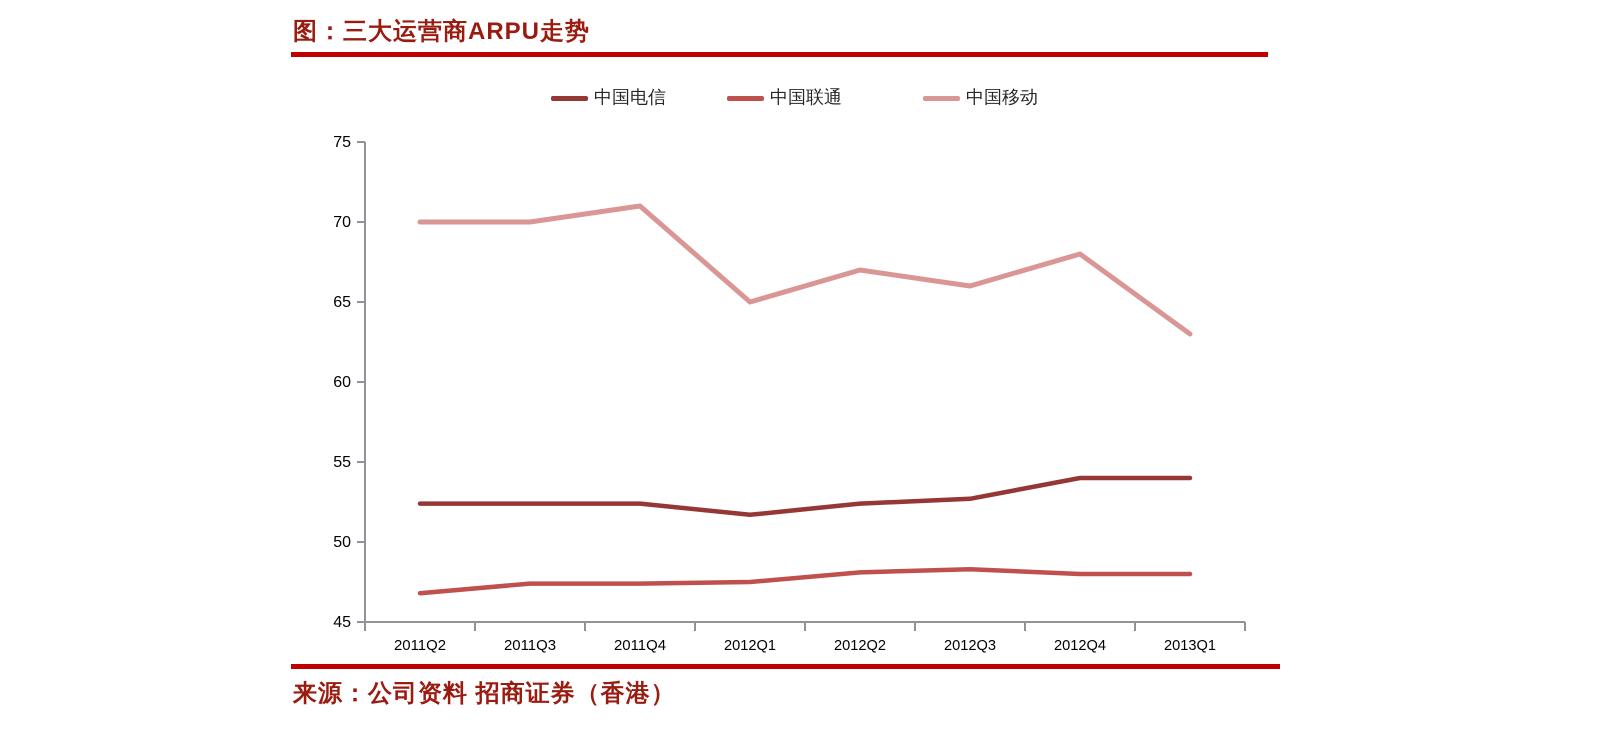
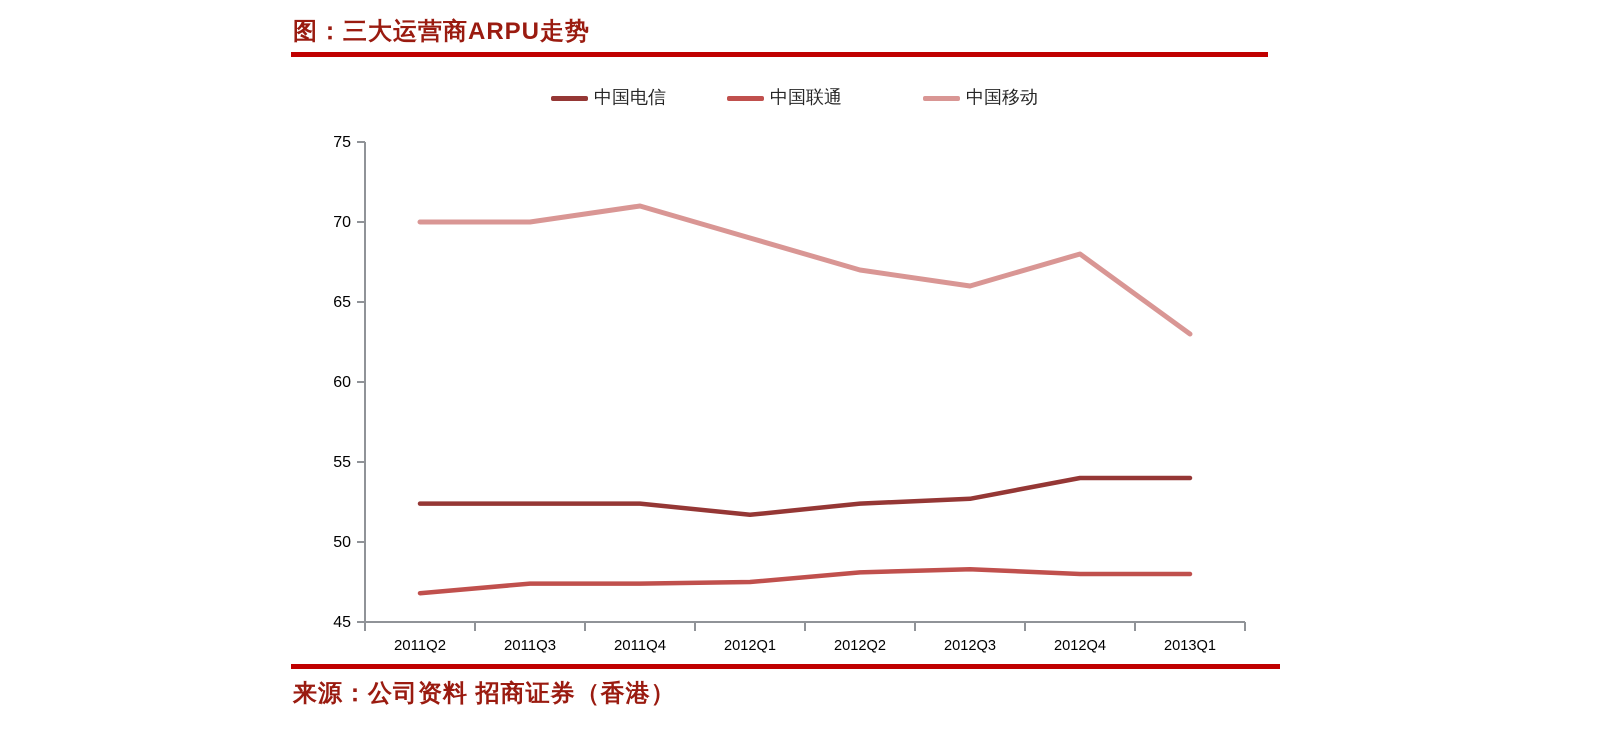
中国移动/2012Q1: 65 -> 69
